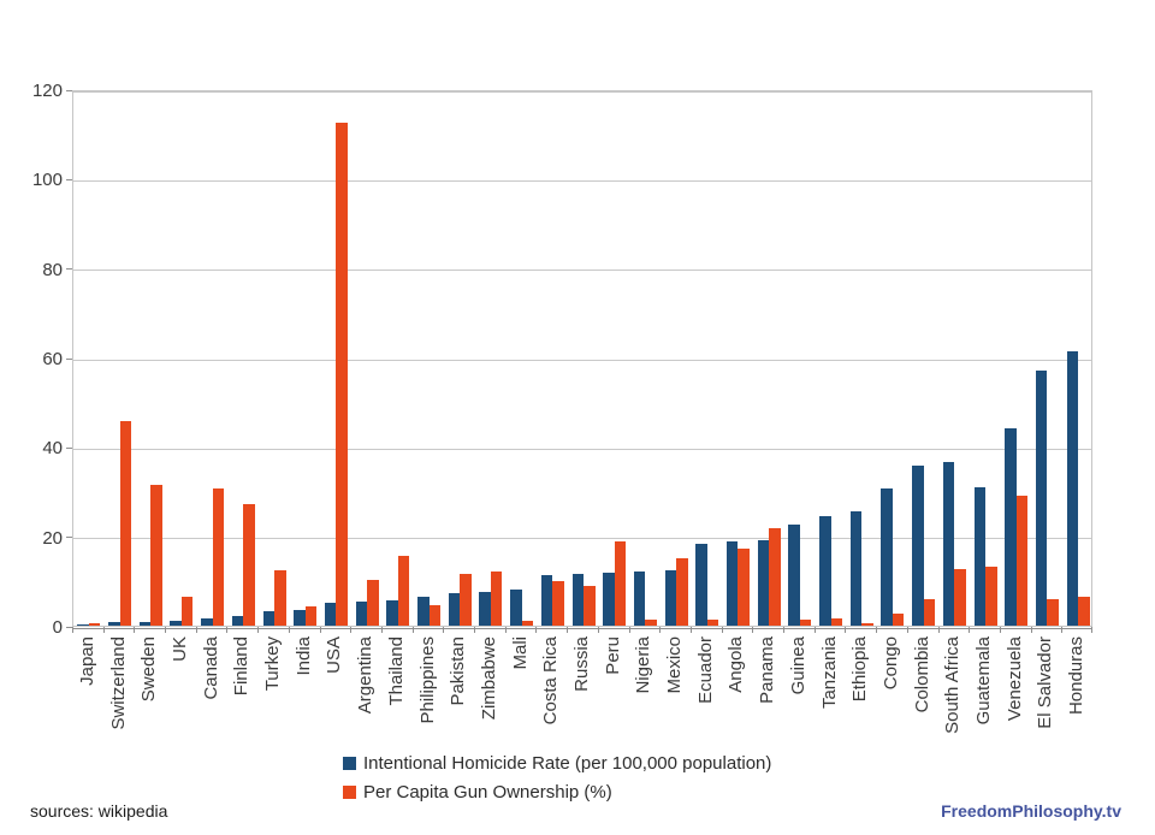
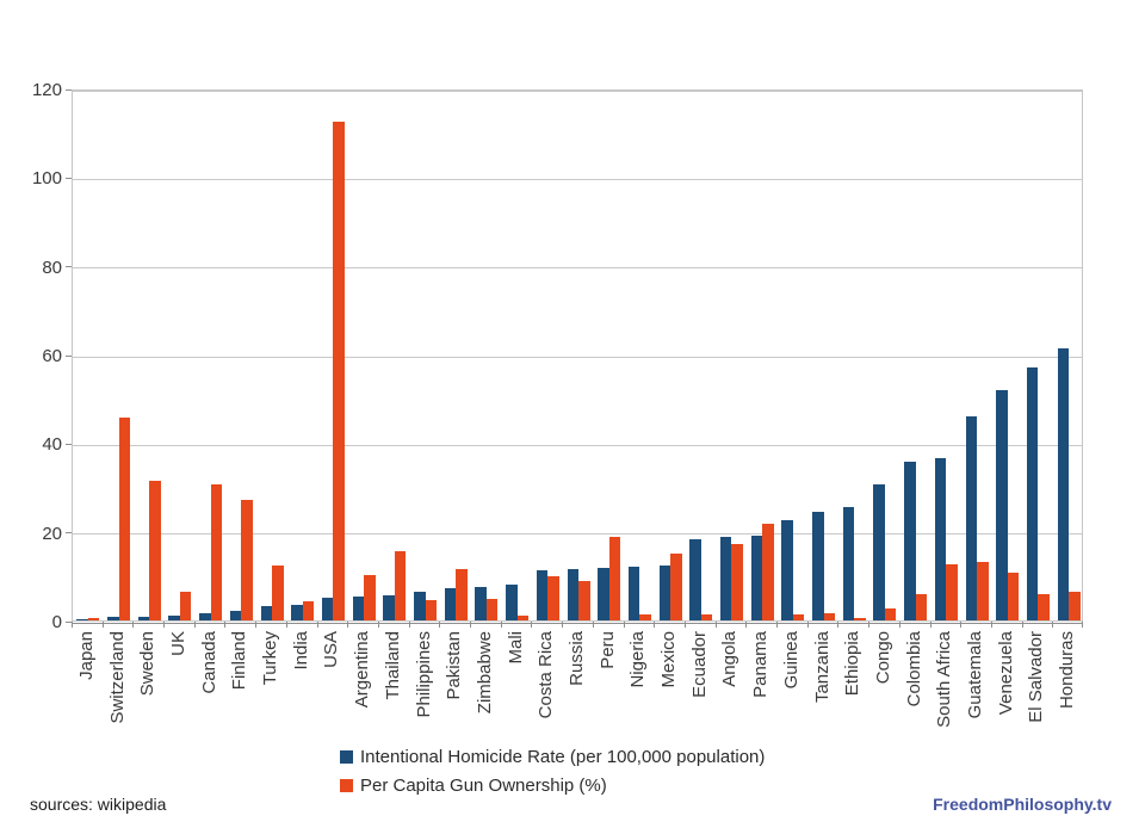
Per Capita Gun Ownership (%)/Zimbabwe: 12 -> 5
Intentional Homicide Rate (per 100,000 population)/Guatemala: 31 -> 46
Intentional Homicide Rate (per 100,000 population)/Venezuela: 44 -> 52
Per Capita Gun Ownership (%)/Venezuela: 29 -> 11
